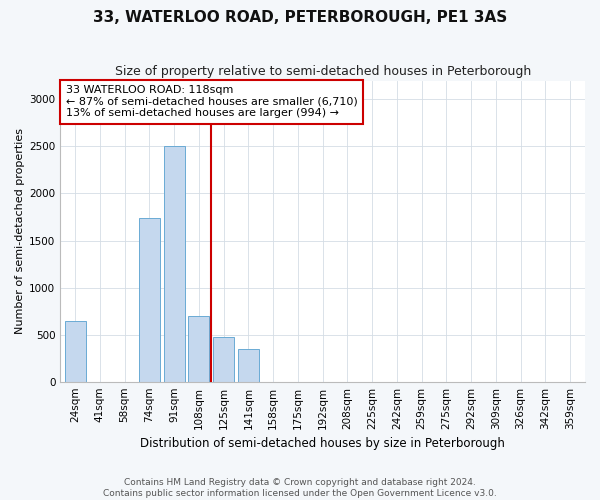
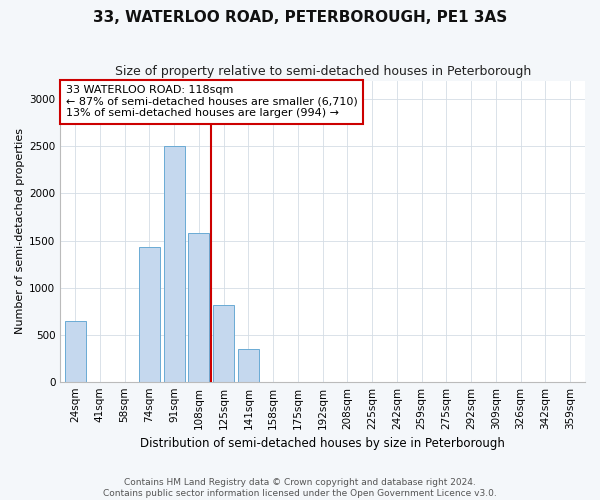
74sqm: 1740 -> 1430
108sqm: 700 -> 1580
125sqm: 480 -> 820
